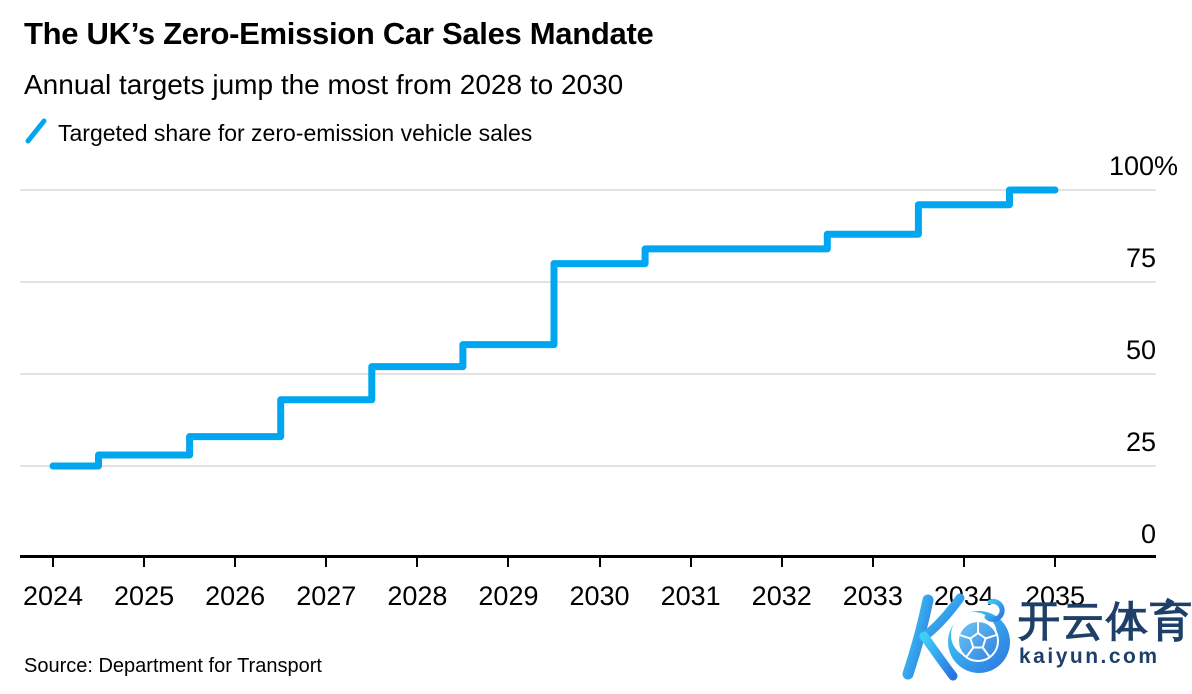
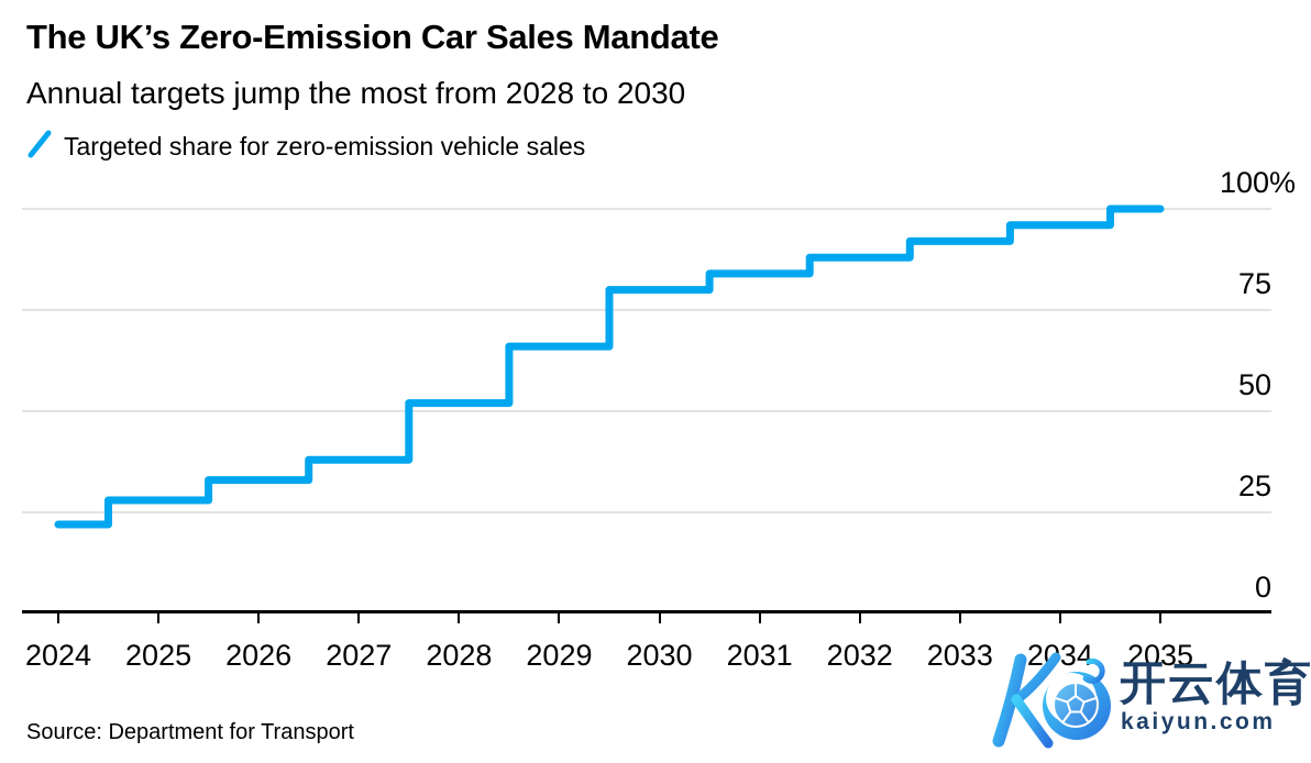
2024: 25 -> 22
2027: 43 -> 38
2029: 58 -> 66
2032: 84 -> 88
2033: 88 -> 92
